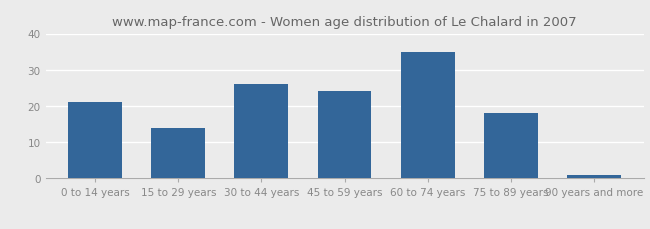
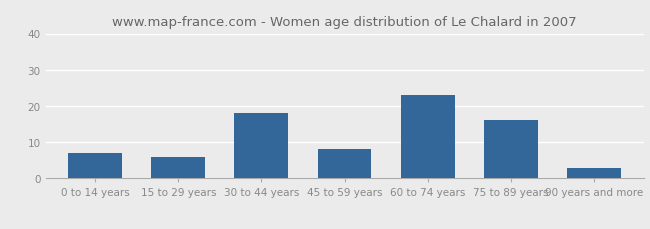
0 to 14 years: 21 -> 7
15 to 29 years: 14 -> 6
30 to 44 years: 26 -> 18
45 to 59 years: 24 -> 8
60 to 74 years: 35 -> 23
75 to 89 years: 18 -> 16
90 years and more: 1 -> 3
